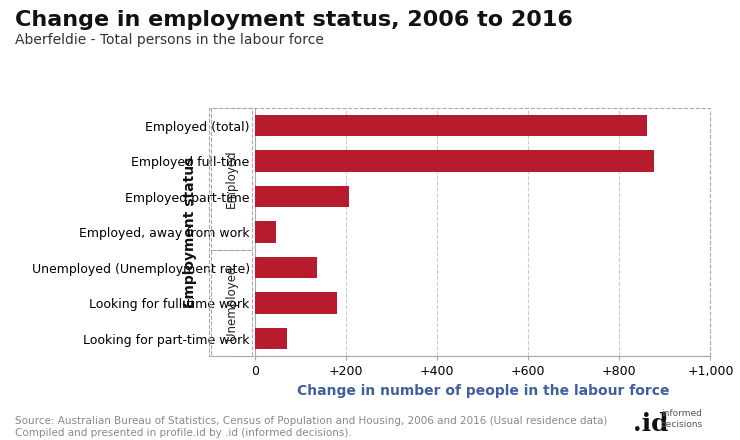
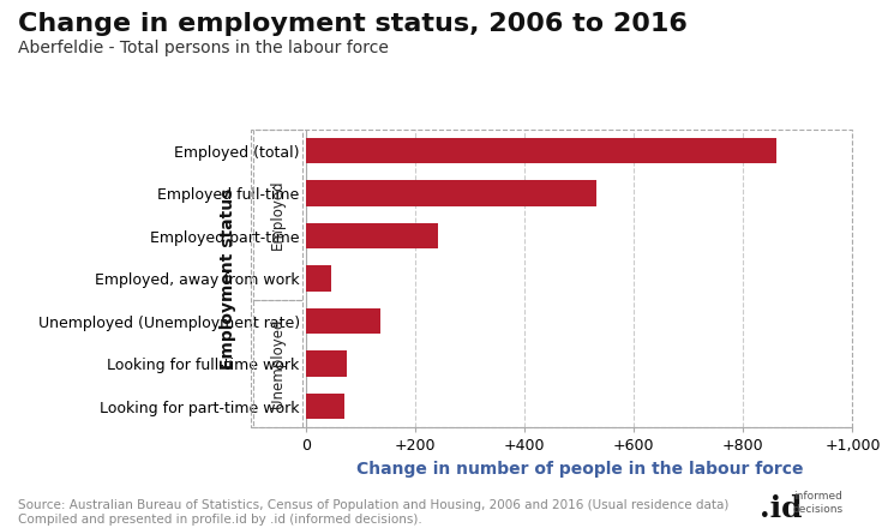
Employed full-time: 875 -> 530
Employed part-time: 205 -> 240
Looking for full-time work: 180 -> 75
